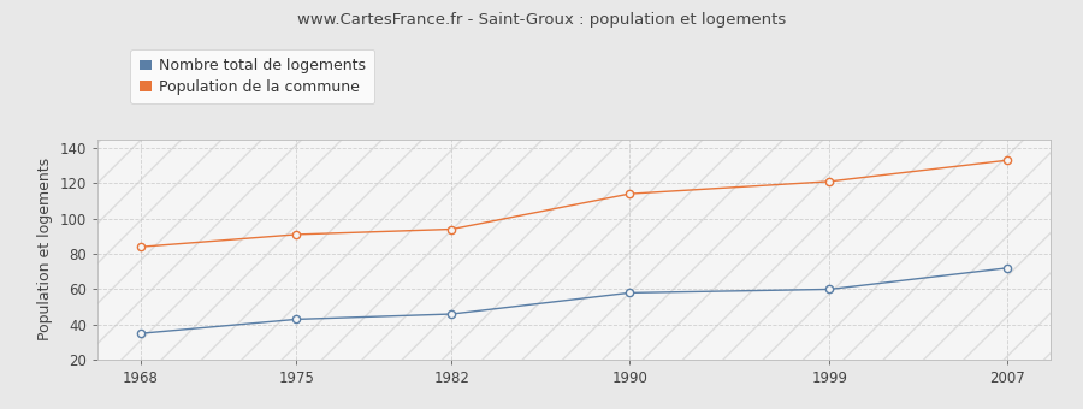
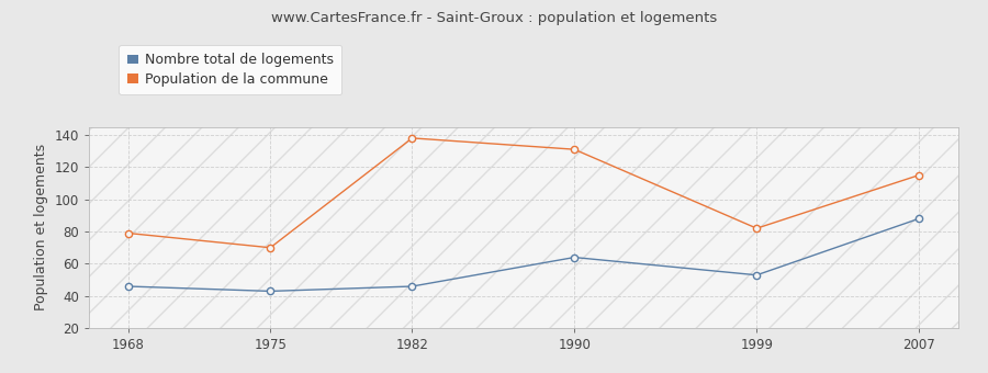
Nombre total de logements/1968: 35 -> 46
Population de la commune/1968: 84 -> 79
Population de la commune/1975: 91 -> 70
Population de la commune/1982: 94 -> 138
Nombre total de logements/1990: 58 -> 64
Population de la commune/1990: 114 -> 131
Nombre total de logements/1999: 60 -> 53
Population de la commune/1999: 121 -> 82
Nombre total de logements/2007: 72 -> 88
Population de la commune/2007: 133 -> 115
